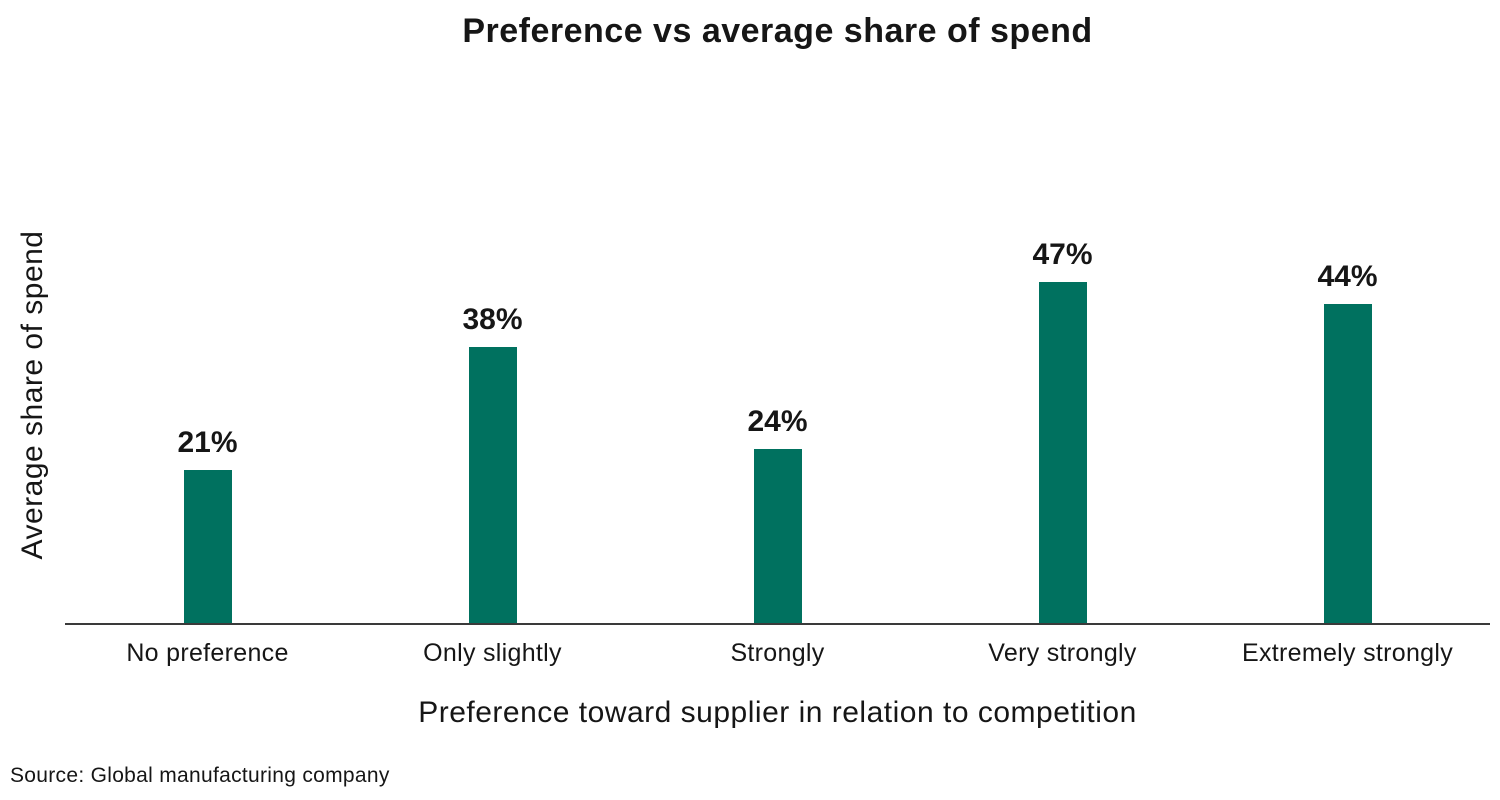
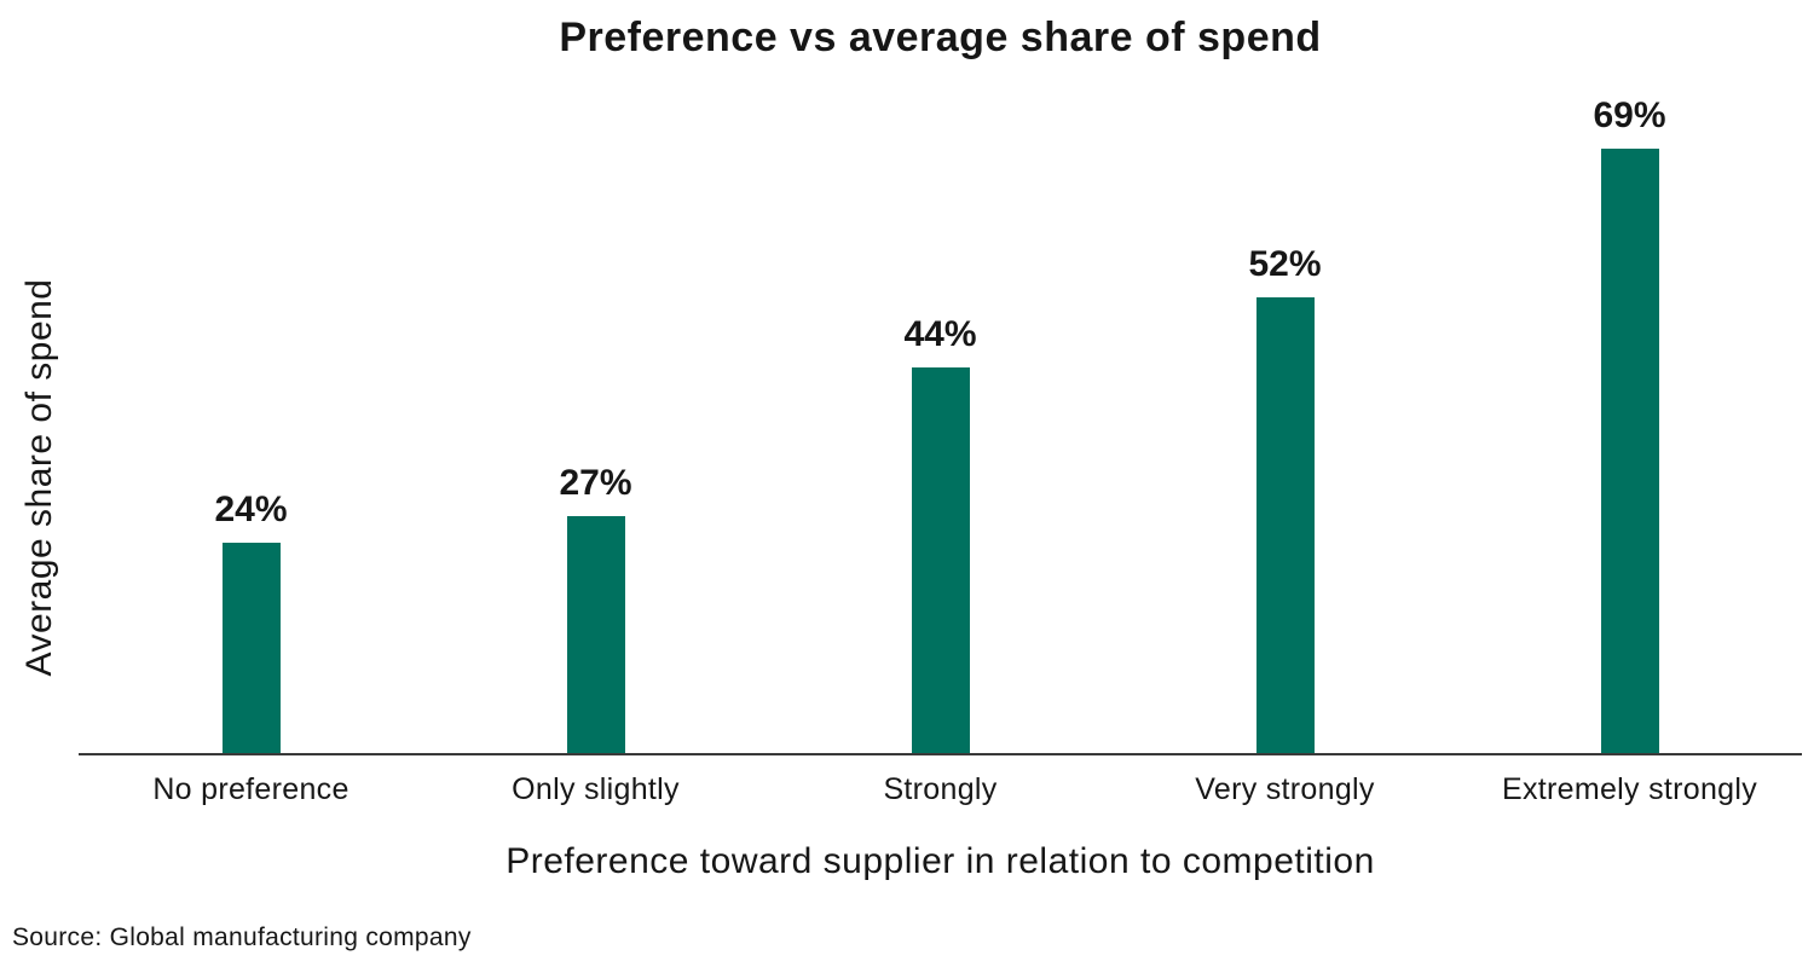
No preference: 21% -> 24%
Only slightly: 38% -> 27%
Strongly: 24% -> 44%
Very strongly: 47% -> 52%
Extremely strongly: 44% -> 69%
